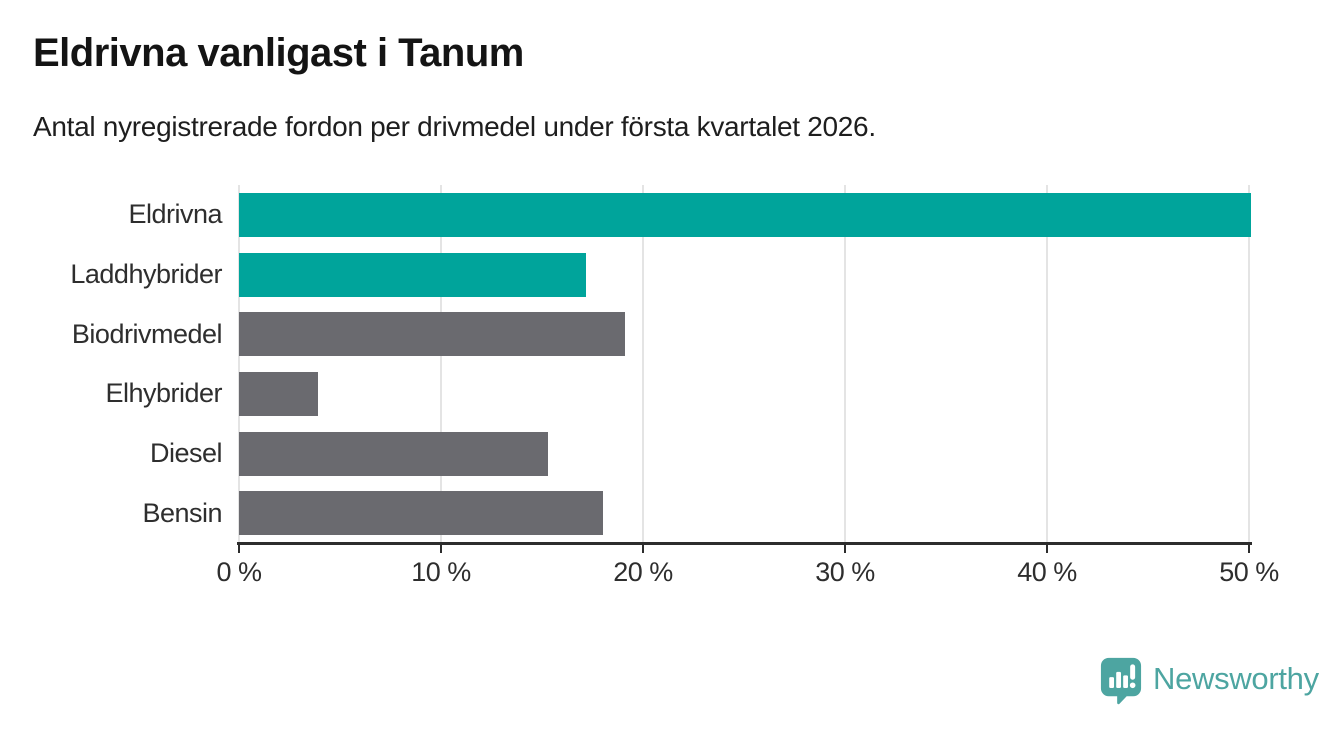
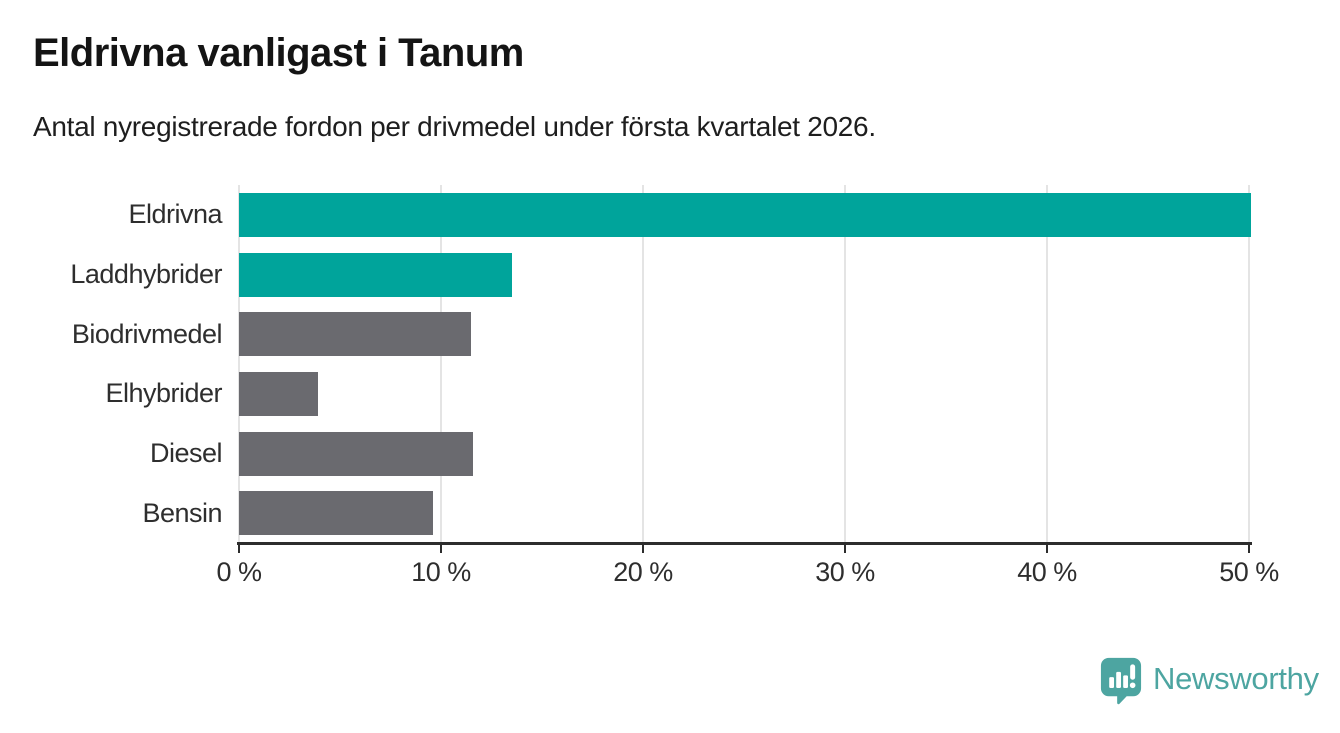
Laddhybrider: 17.2% -> 13.5%
Biodrivmedel: 19.1% -> 11.5%
Diesel: 15.3% -> 11.6%
Bensin: 18.0% -> 9.6%
